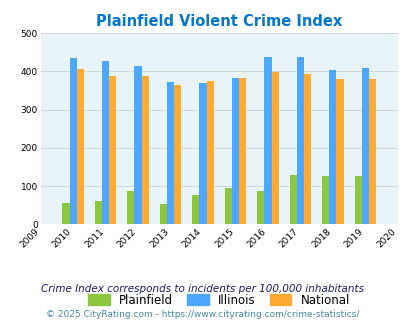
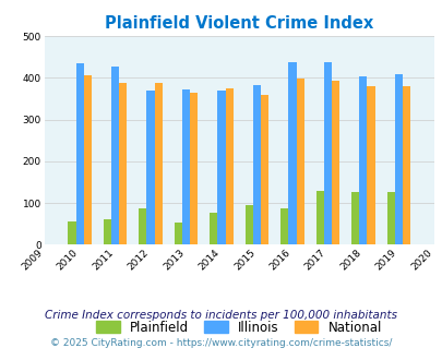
Illinois/2012: 415 -> 370
National/2015: 383 -> 360
